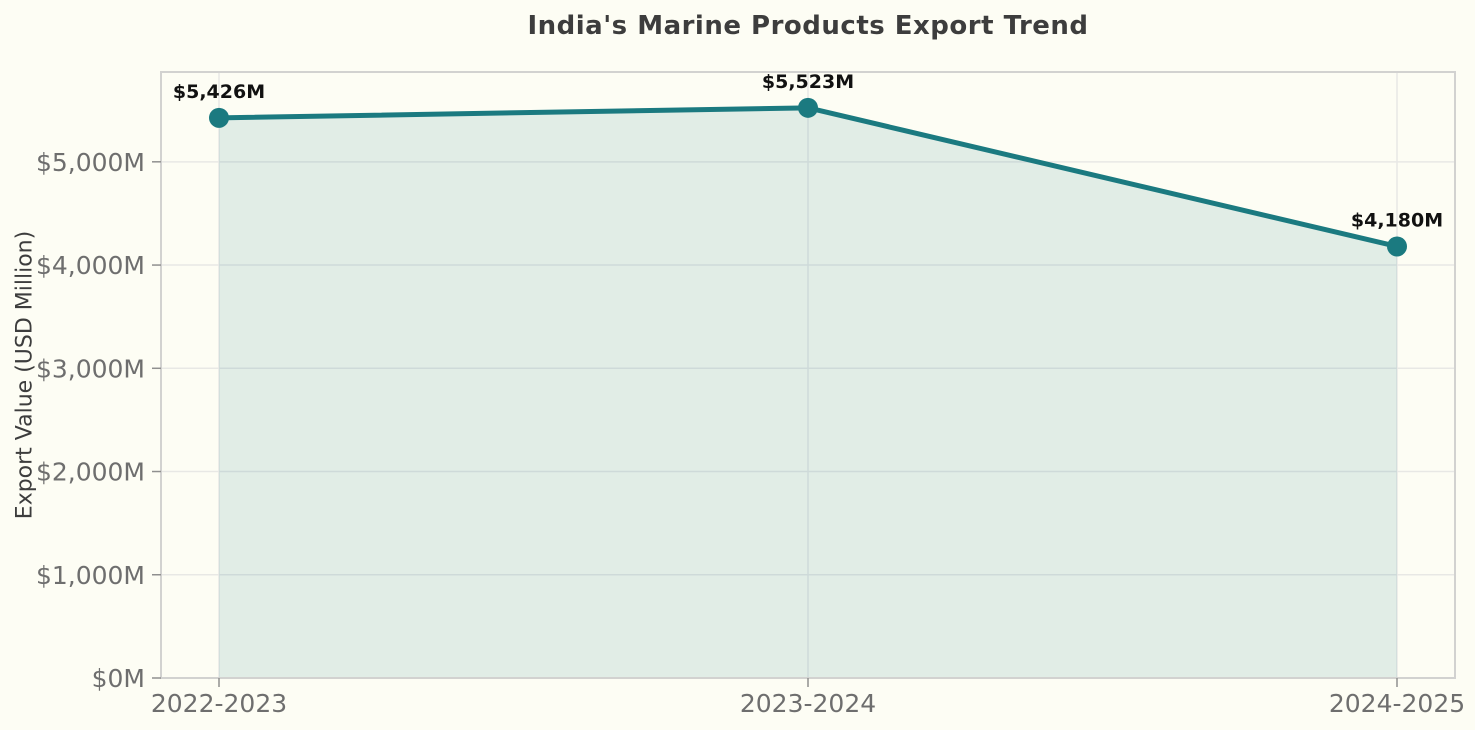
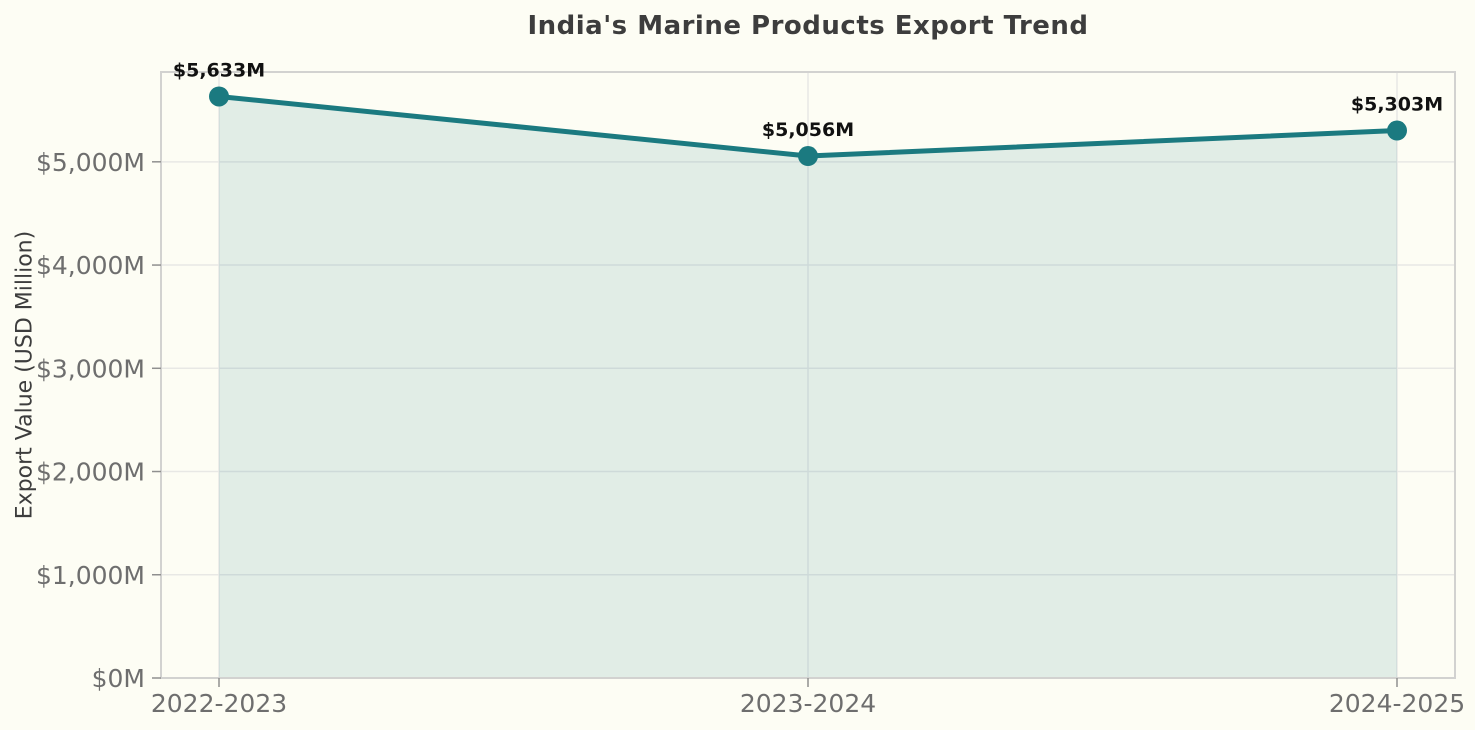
2022-2023: $5,426M -> $5,633M
2023-2024: $5,523M -> $5,056M
2024-2025: $4,180M -> $5,303M
